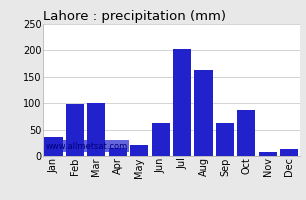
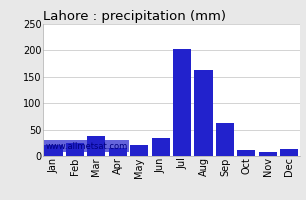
Jan: 36 -> 20
Feb: 98 -> 25
Mar: 100 -> 38
Jun: 62 -> 35
Oct: 88 -> 12
